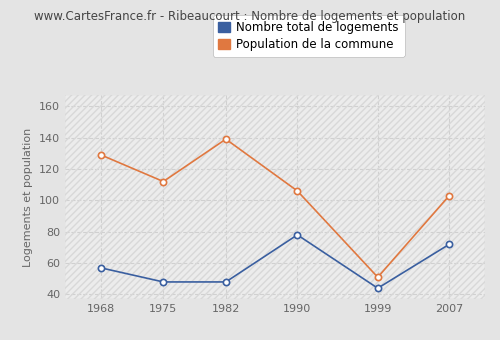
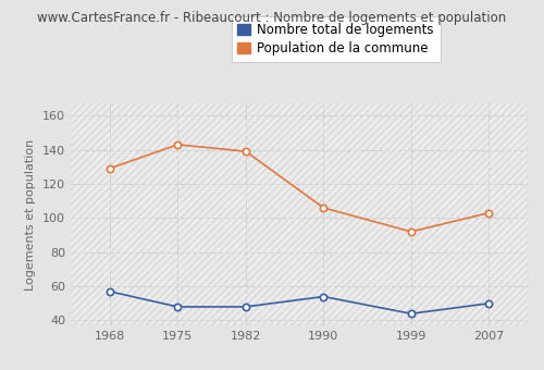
Population de la commune/1975: 112 -> 143
Nombre total de logements/1990: 78 -> 54
Population de la commune/1999: 51 -> 92
Nombre total de logements/2007: 72 -> 50
